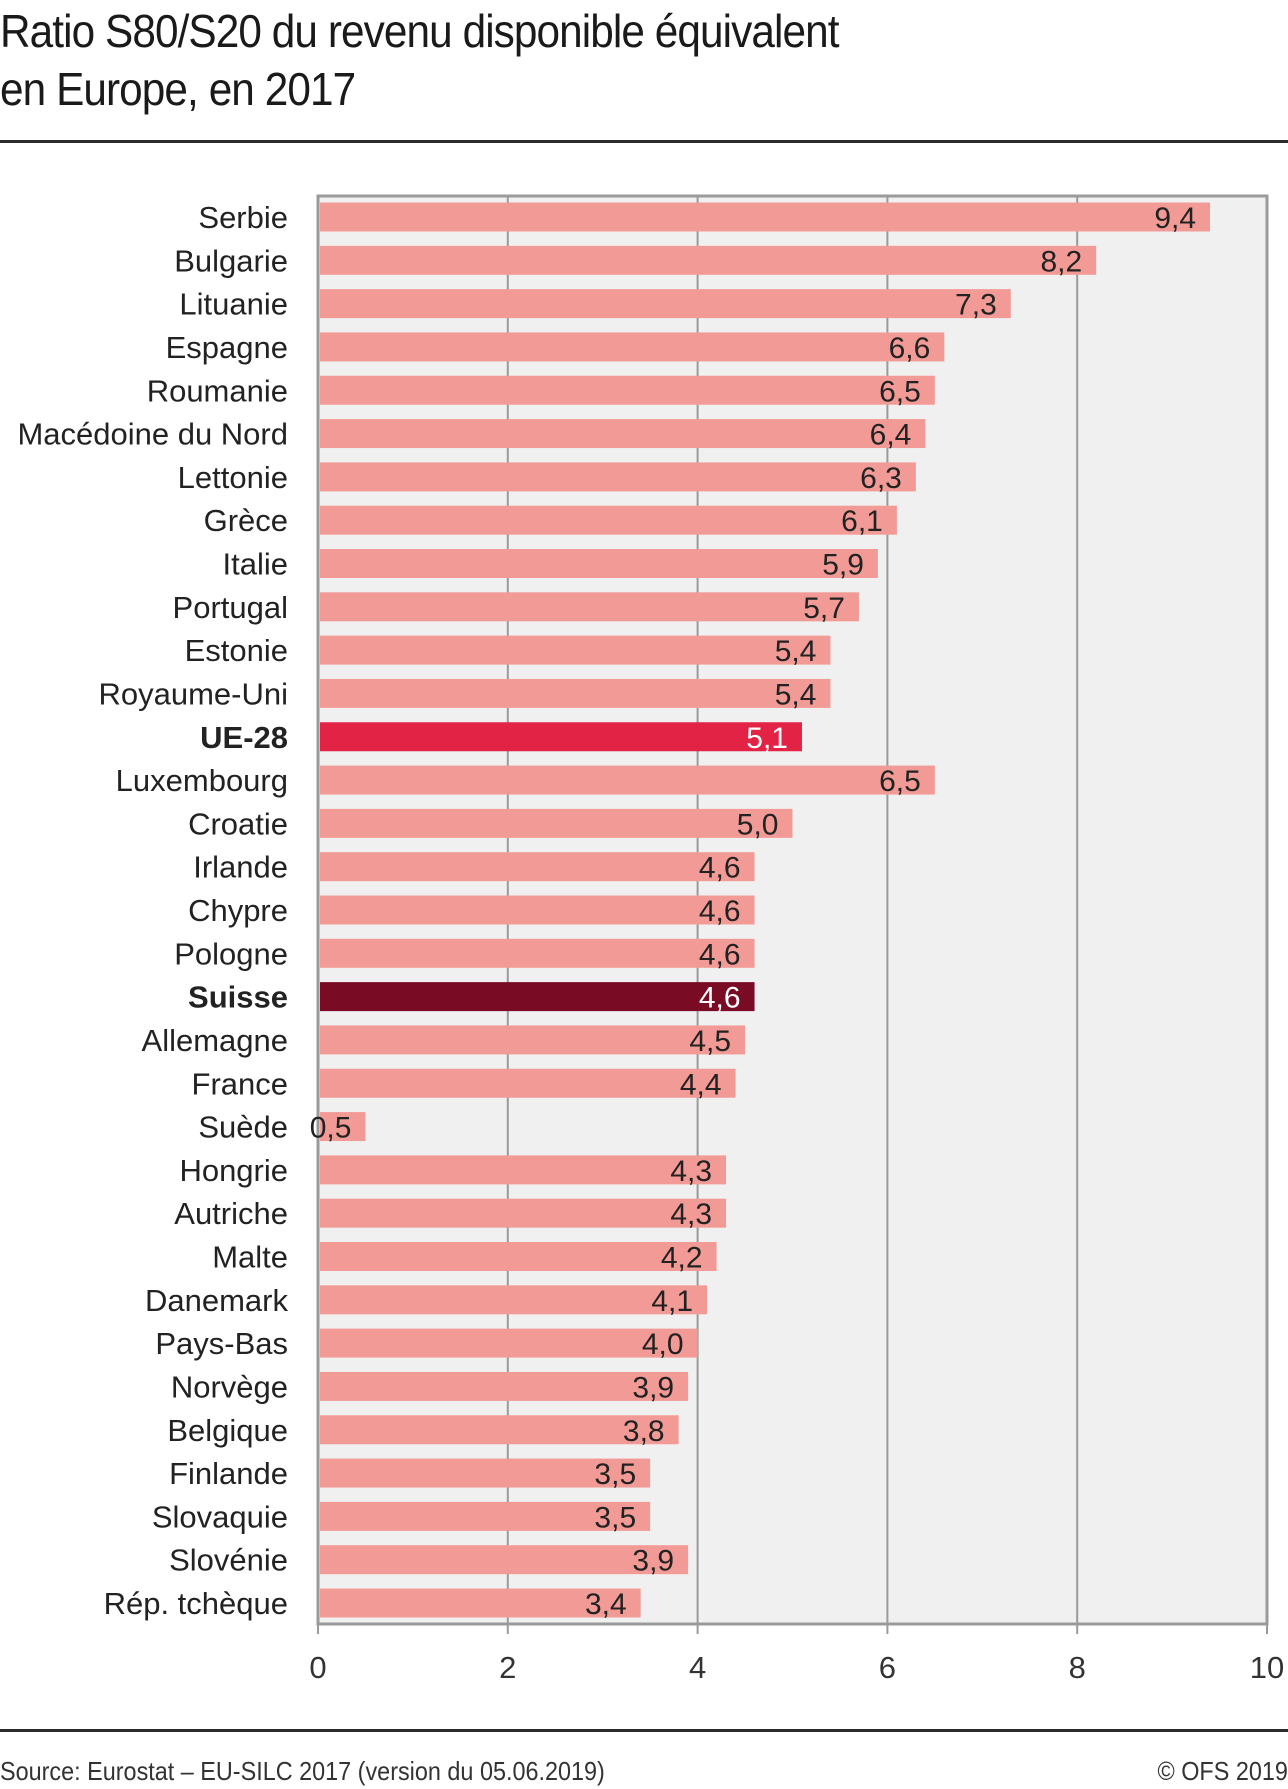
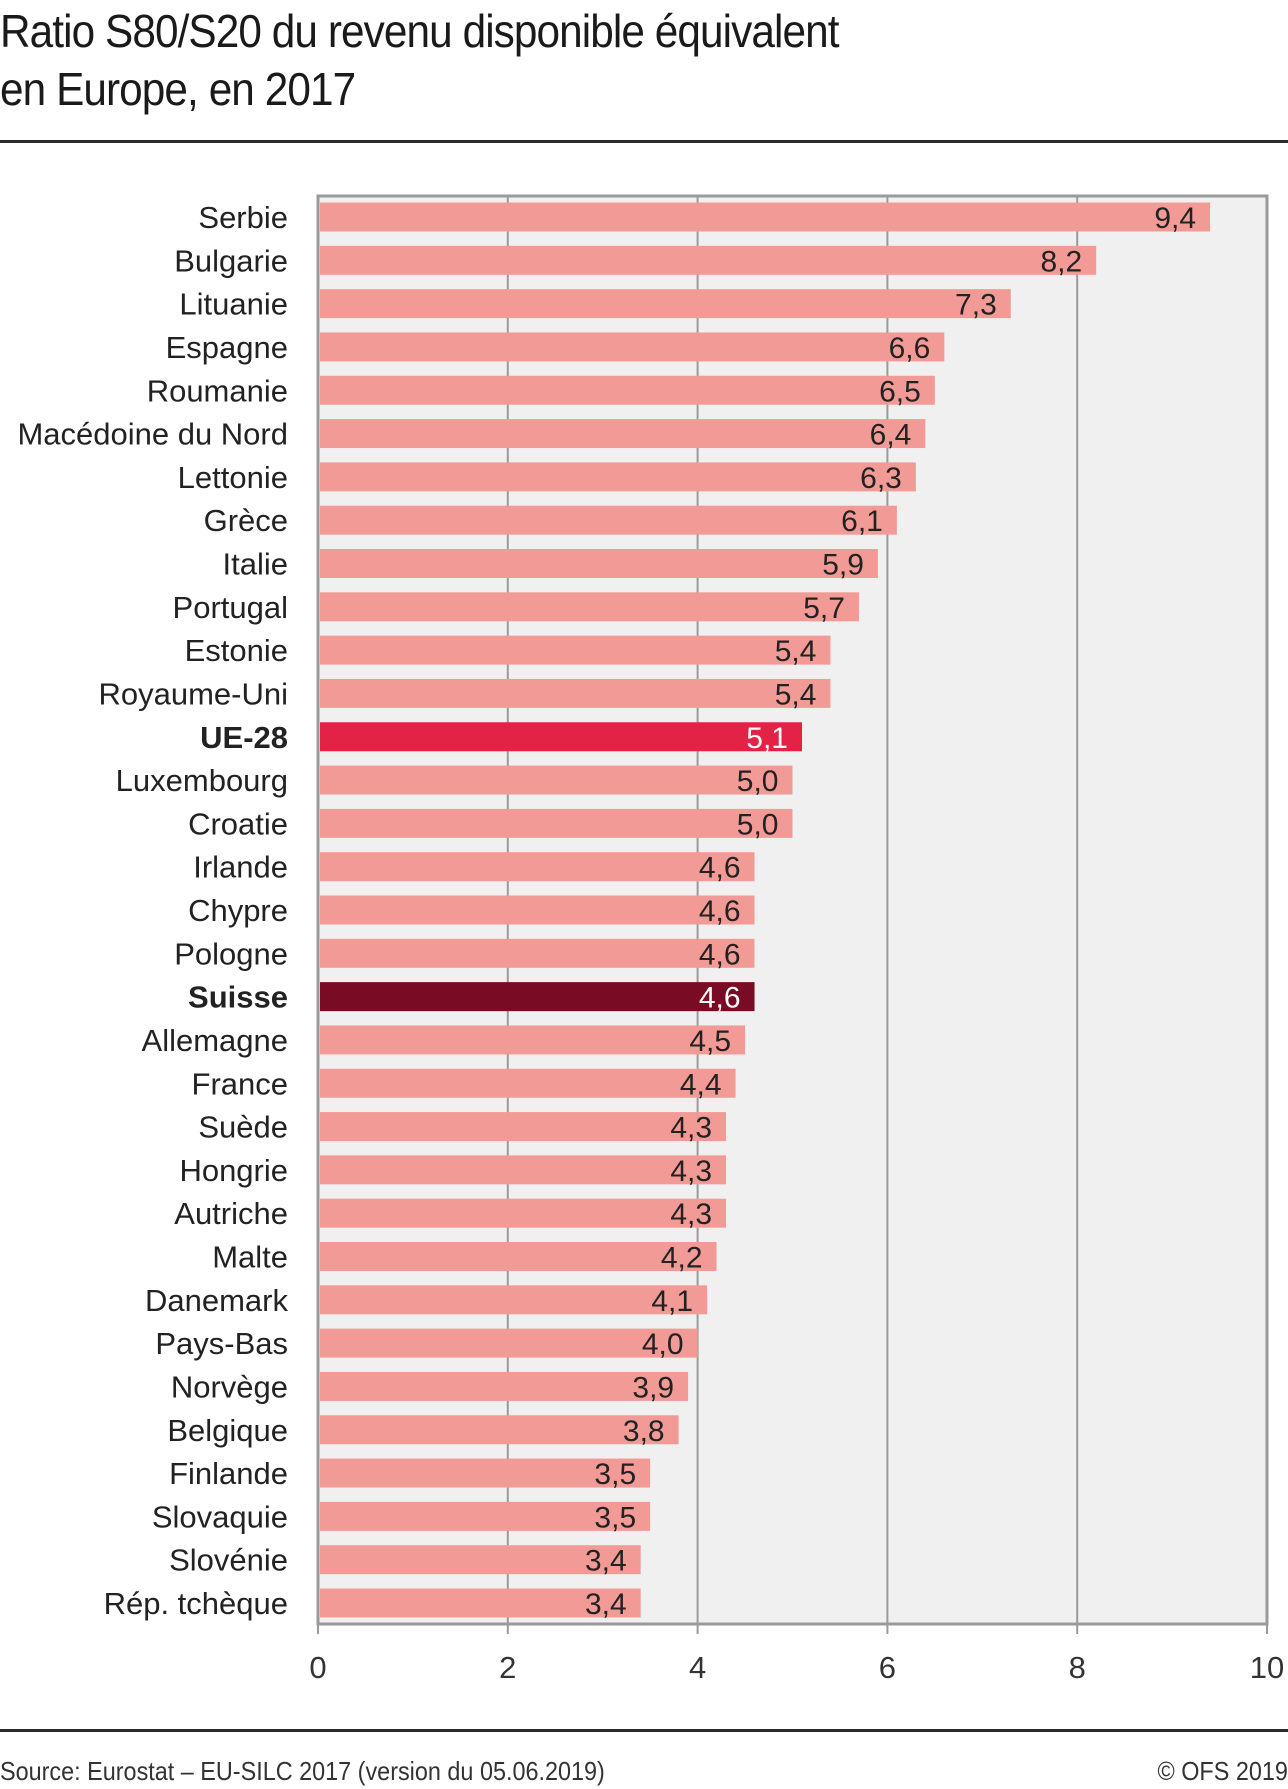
Luxembourg: 6,5 -> 5,0
Suède: 0,5 -> 4,3
Slovénie: 3,9 -> 3,4
